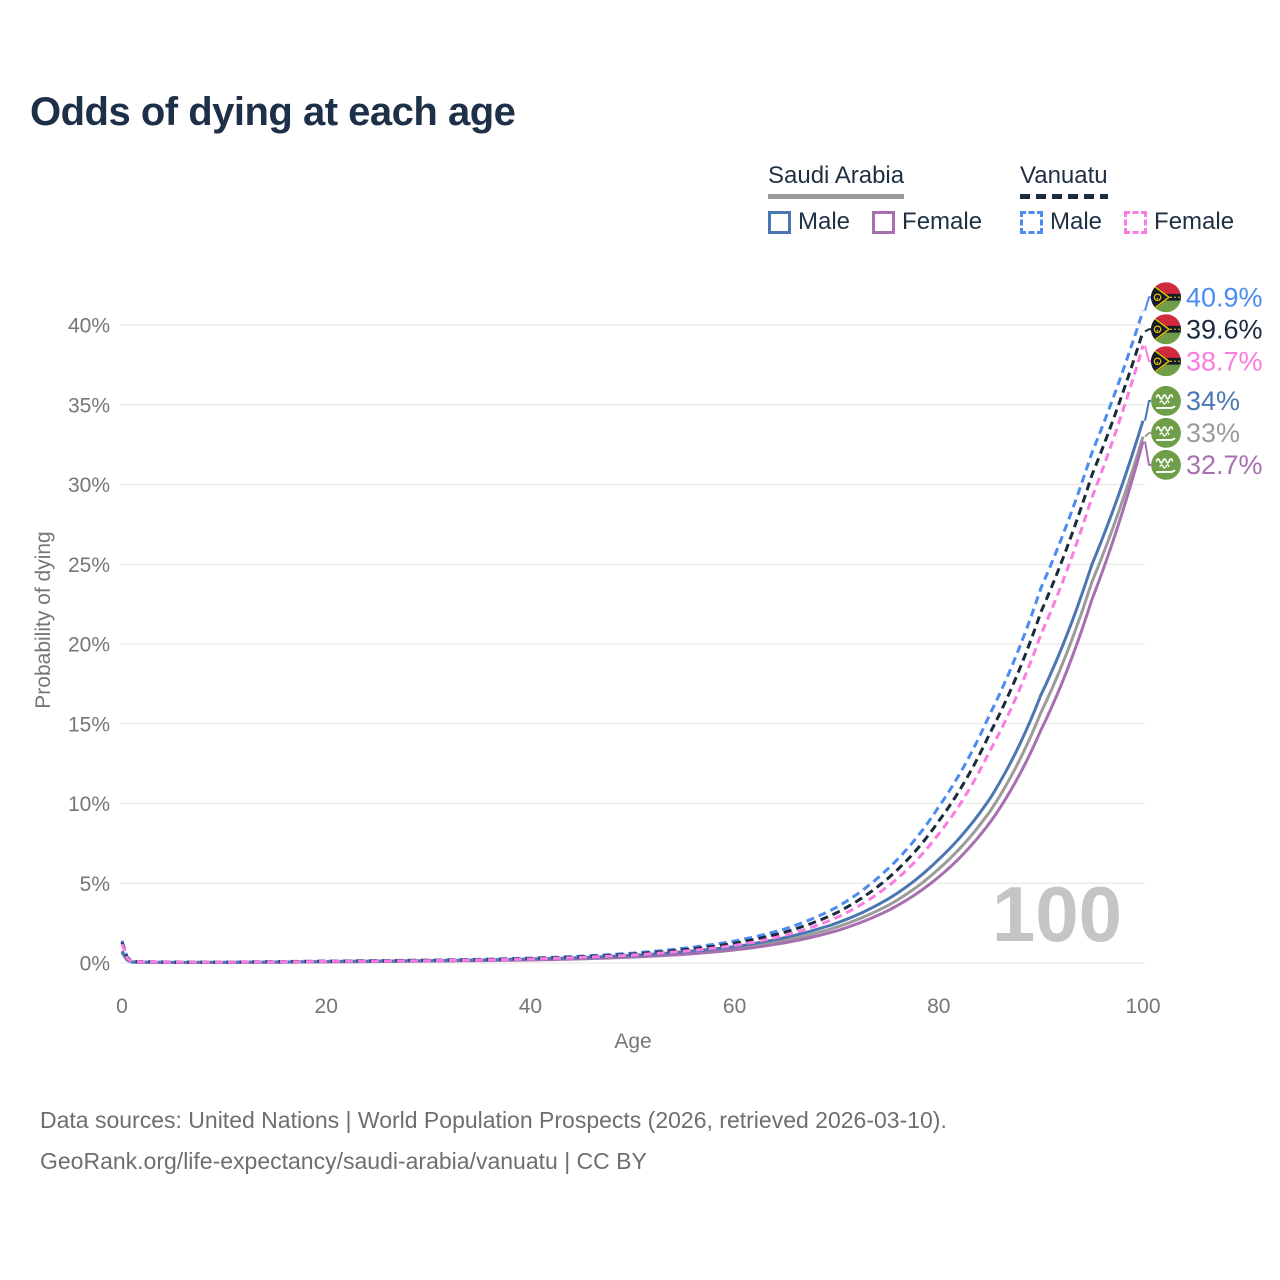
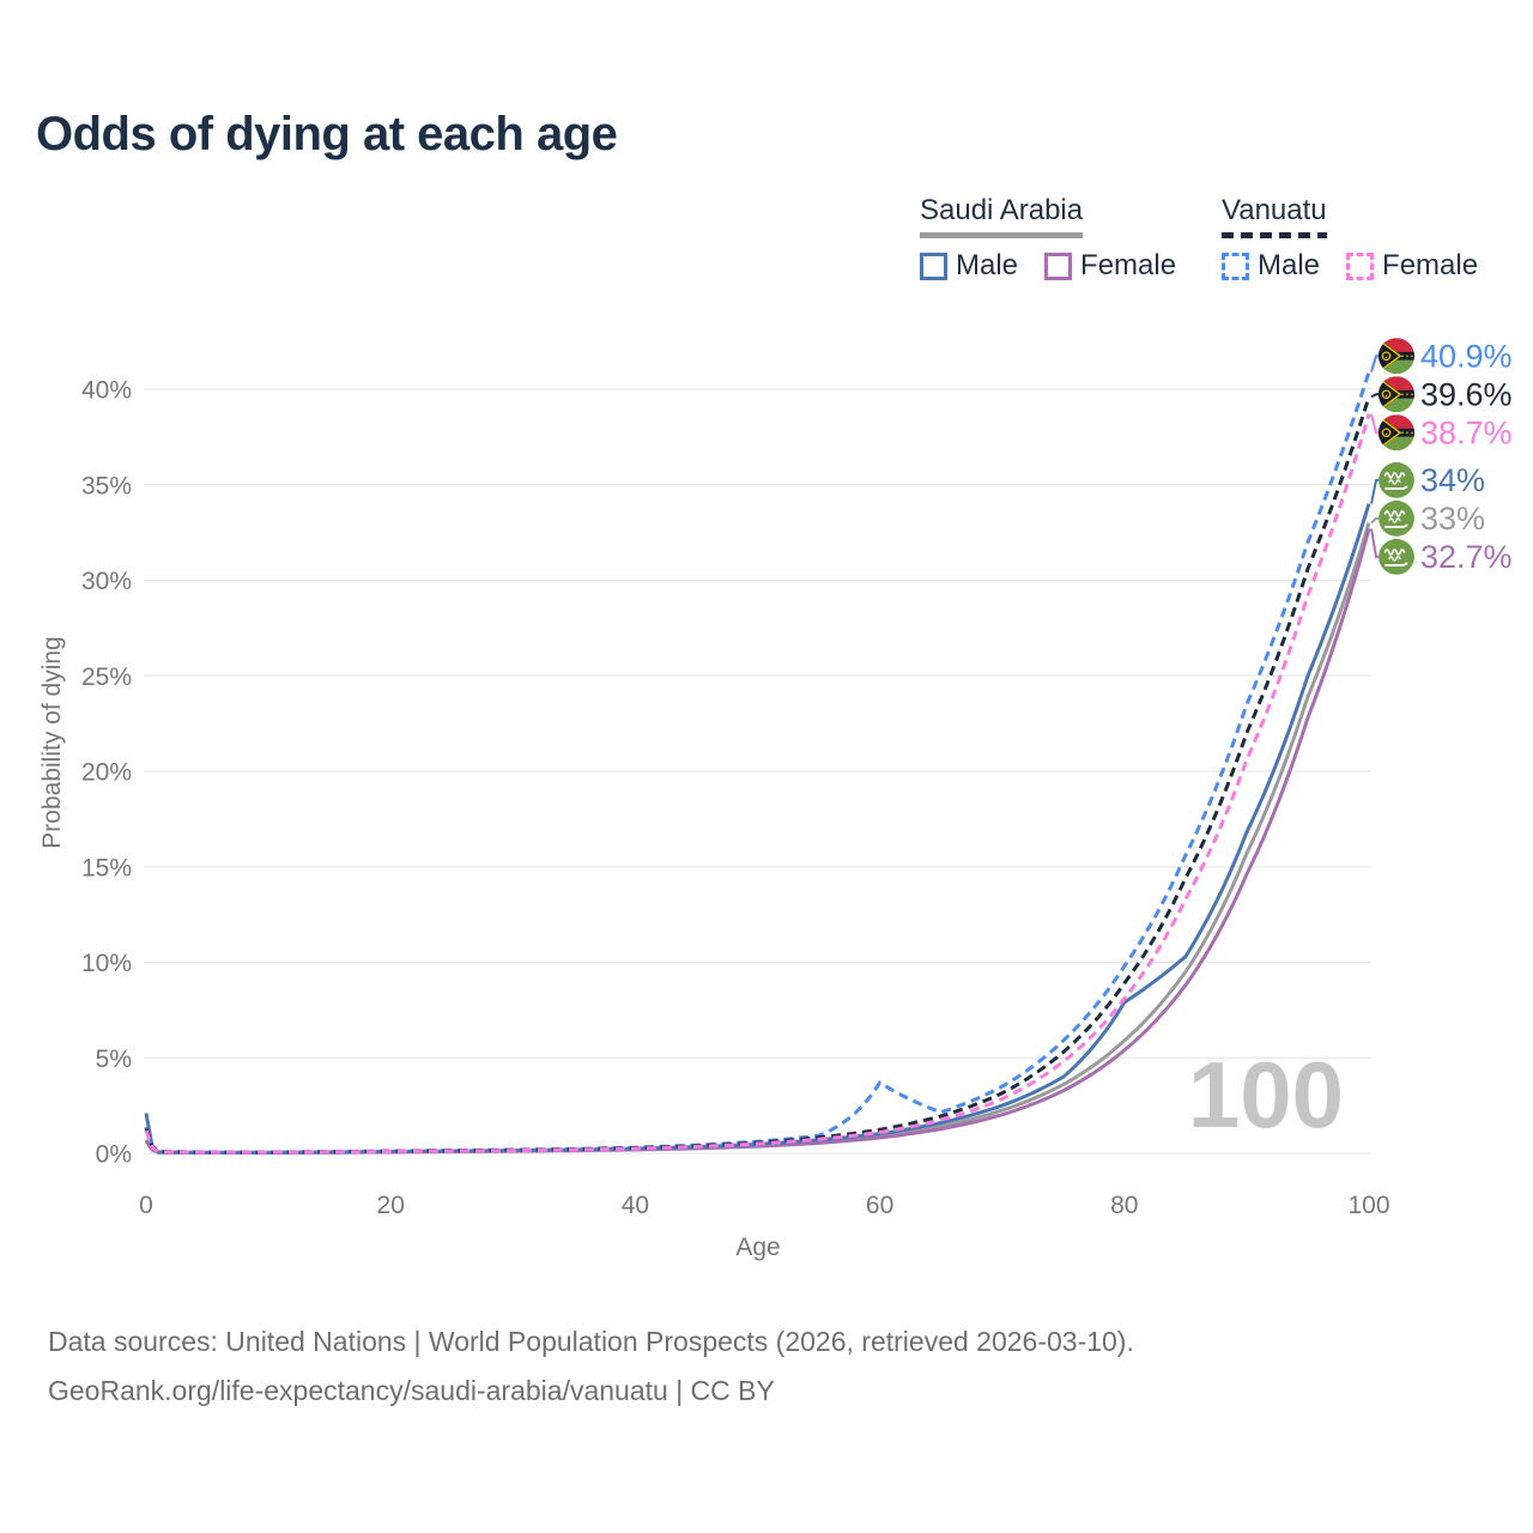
Saudi Arabia Male/0: 0.8% -> 2.1%
Vanuatu Male/60: 1.4% -> 3.7%
Saudi Arabia Male/80: 6.5% -> 7.9%
